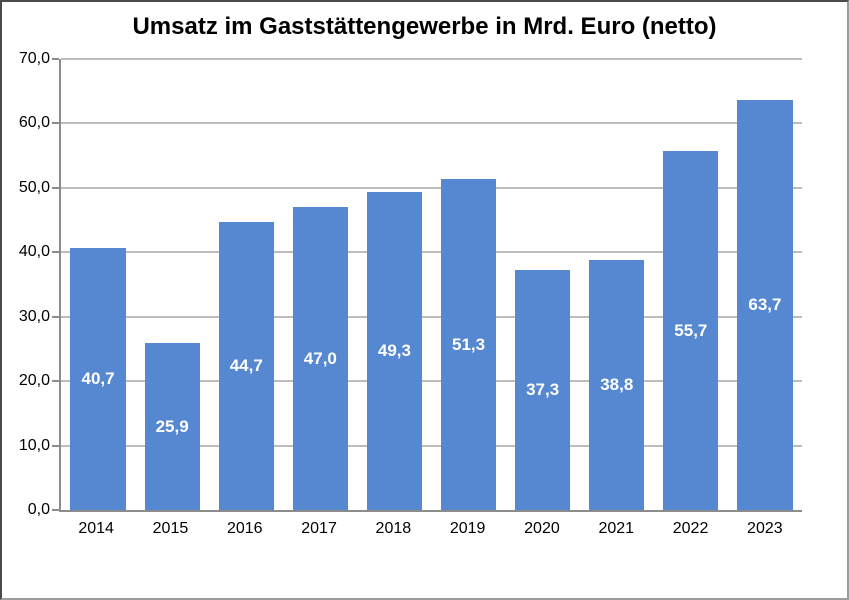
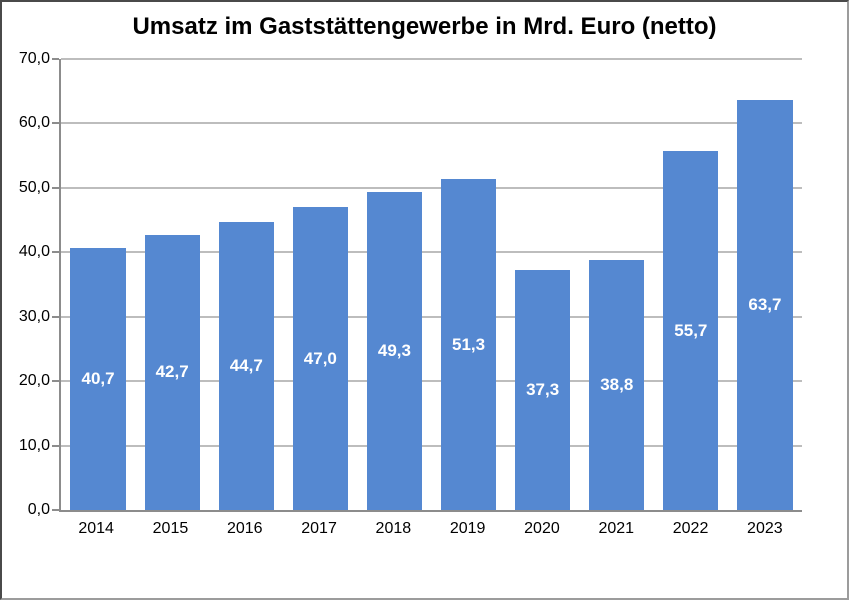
2015: 25,9 -> 42,7
